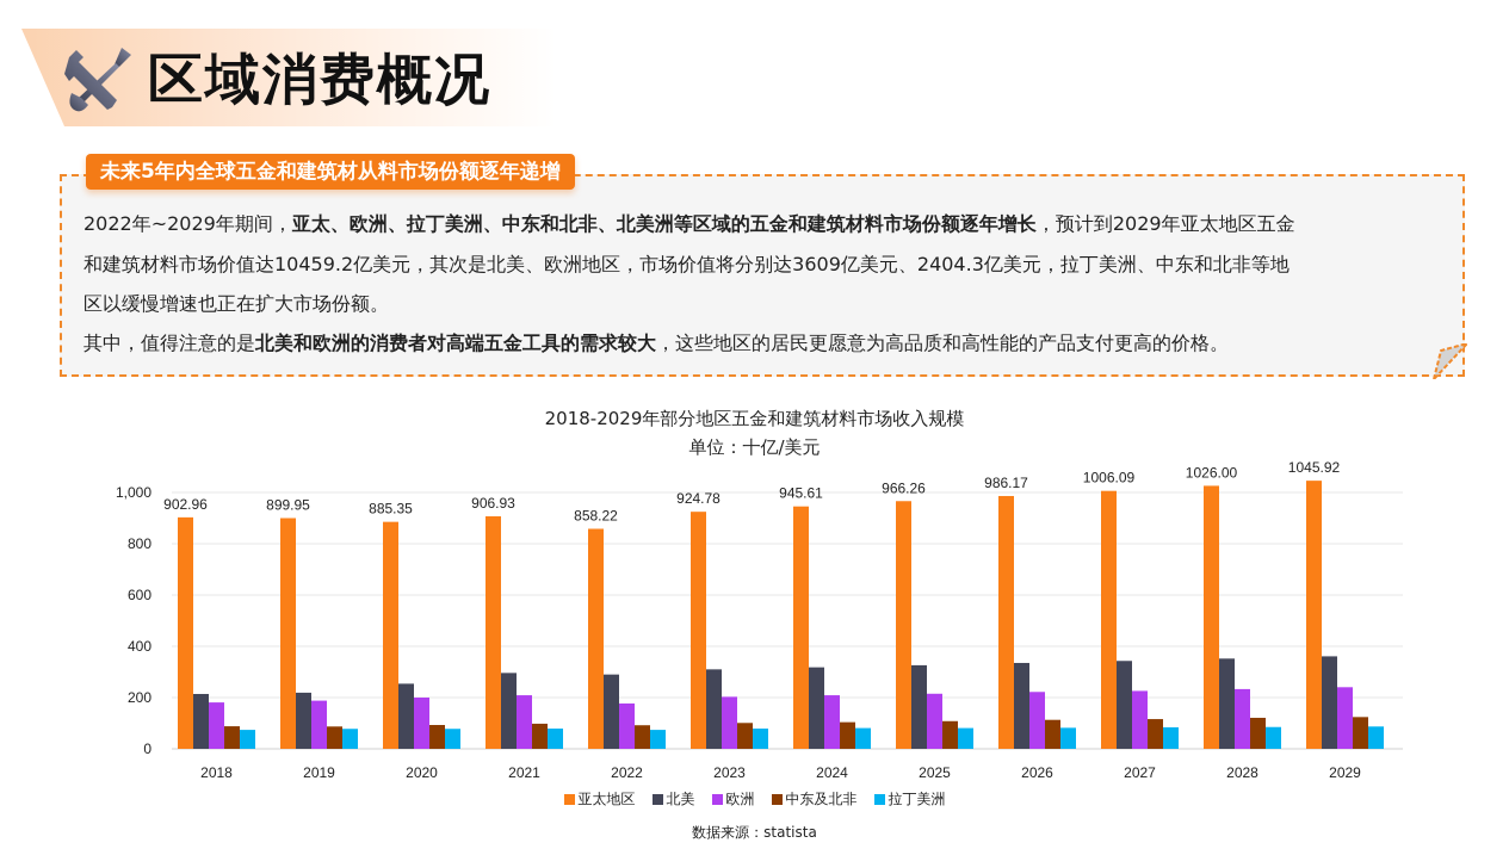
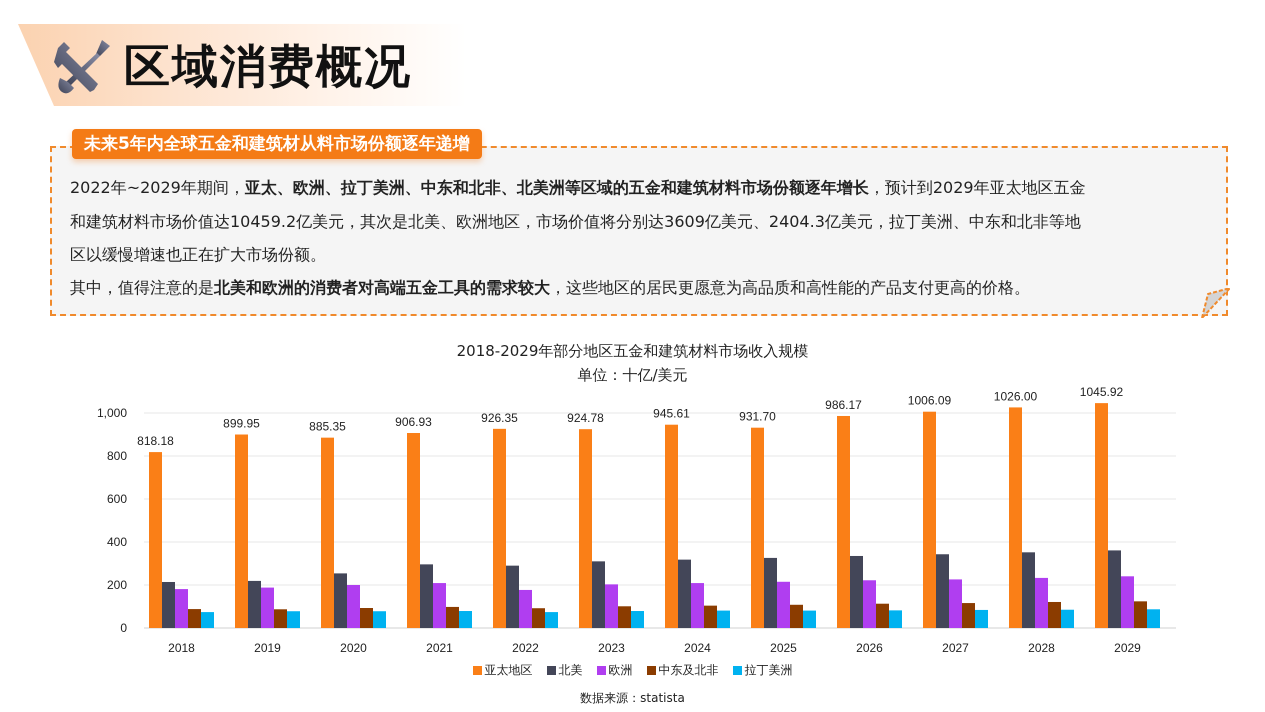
亚太地区/2018: 902.96 -> 818.18
亚太地区/2022: 858.22 -> 926.35
亚太地区/2025: 966.26 -> 931.70
